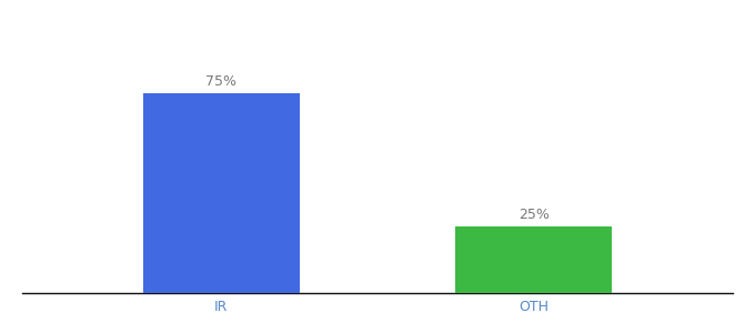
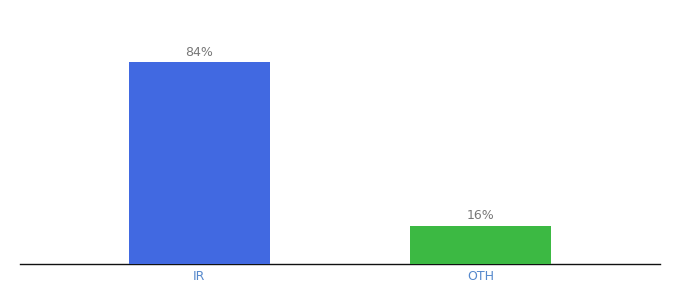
IR: 75% -> 84%
OTH: 25% -> 16%
